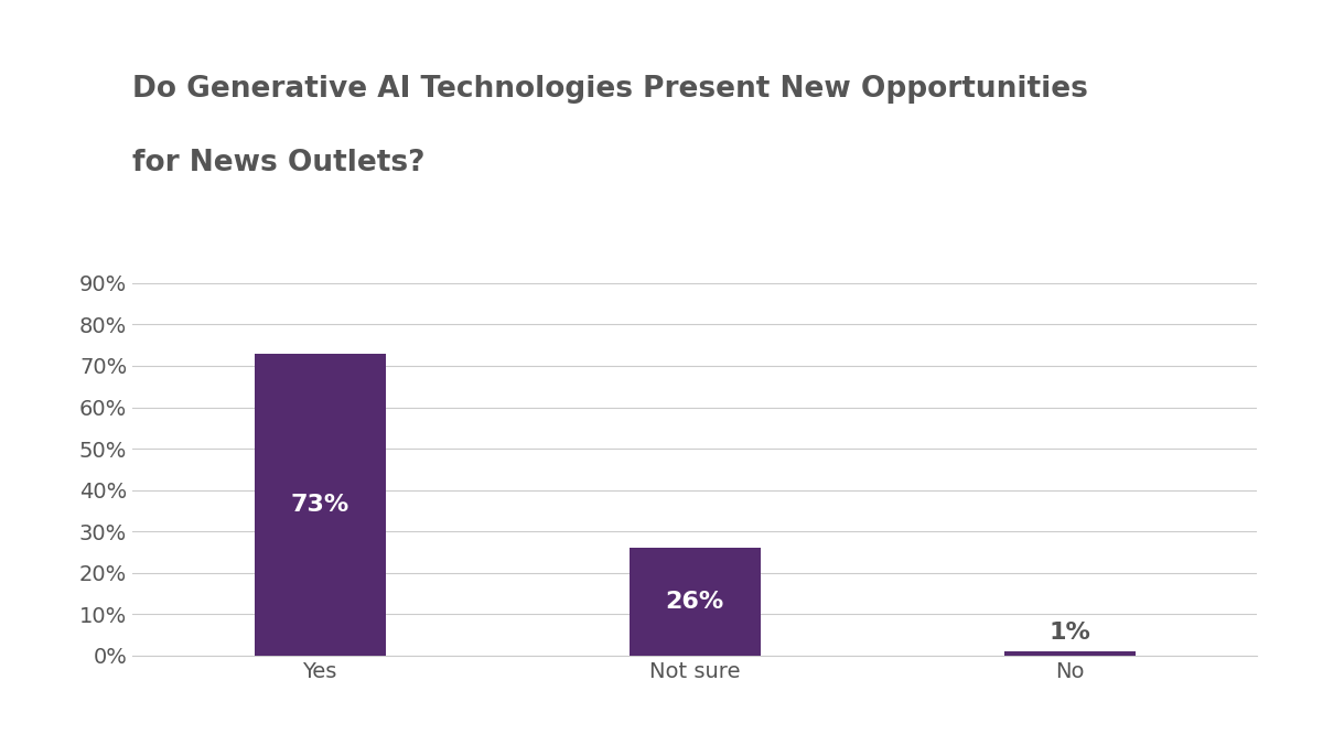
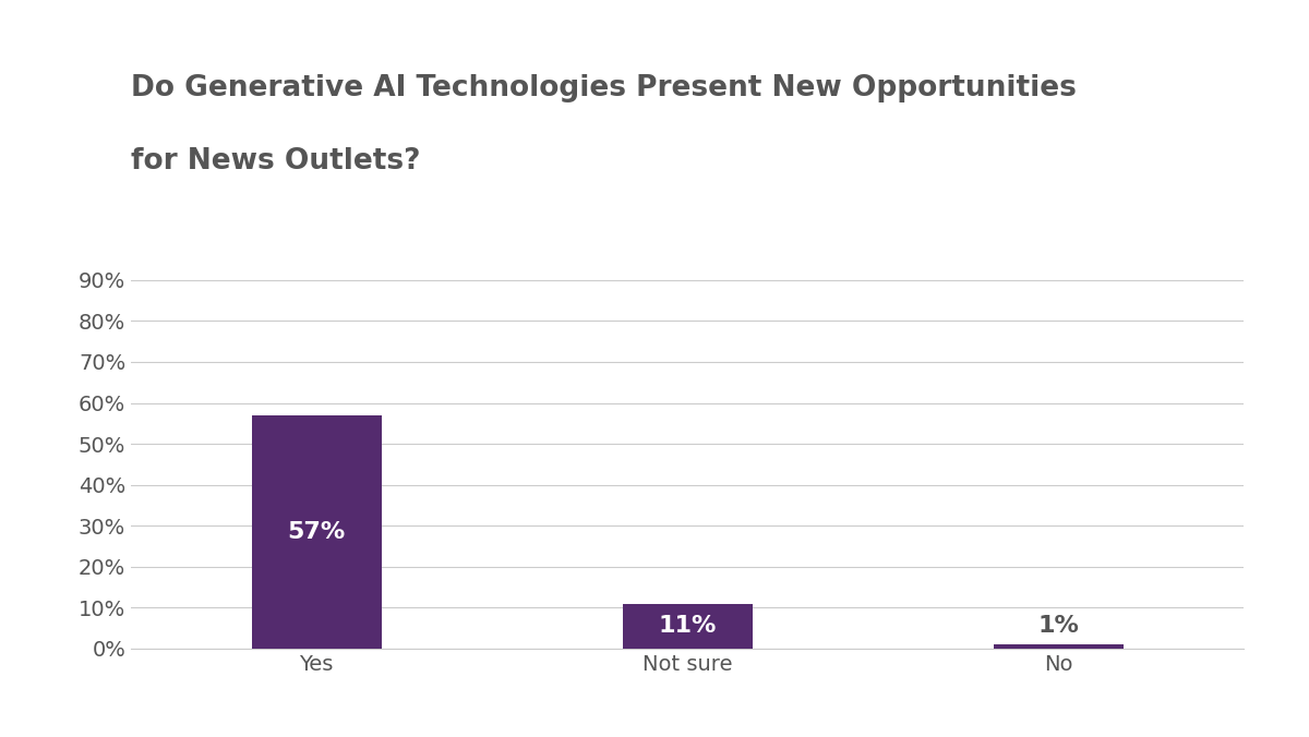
Yes: 73% -> 57%
Not sure: 26% -> 11%
